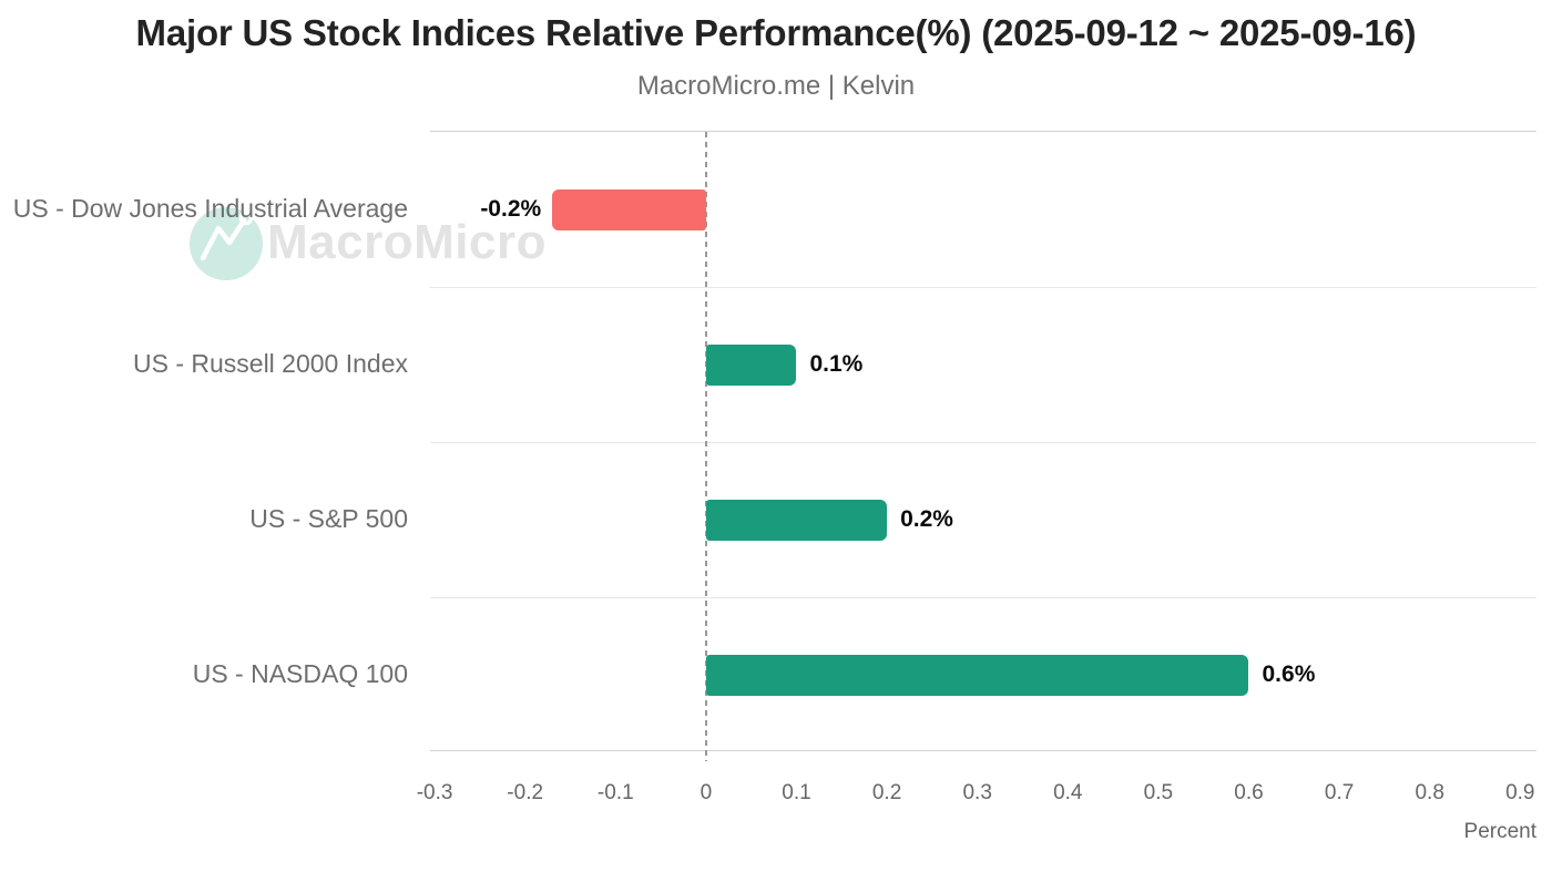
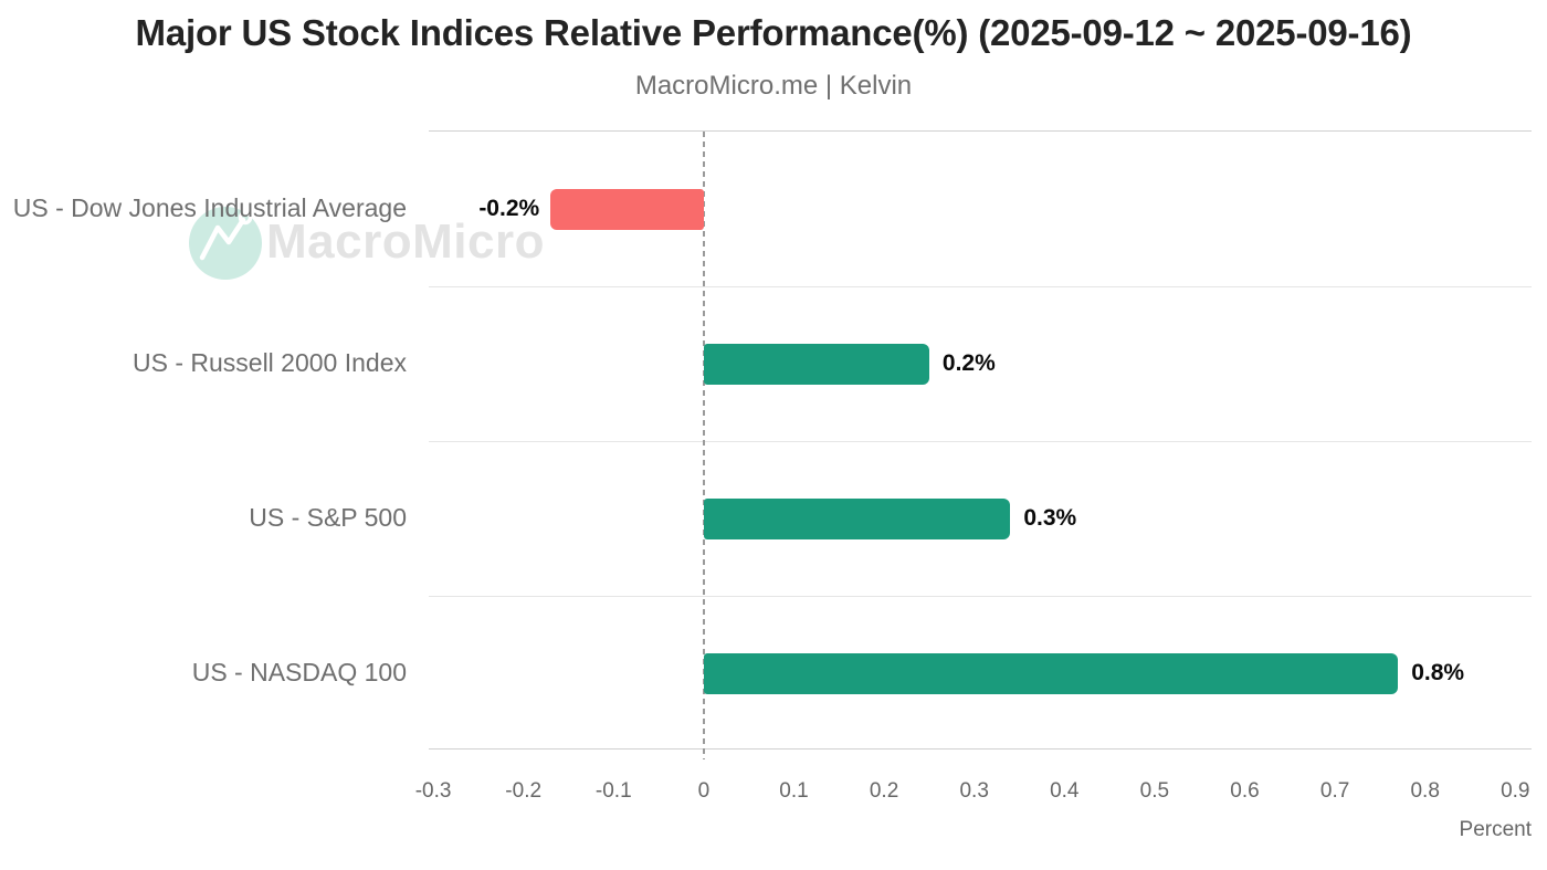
US - Russell 2000 Index: 0.1% -> 0.2%
US - S&P 500: 0.2% -> 0.3%
US - NASDAQ 100: 0.6% -> 0.8%
